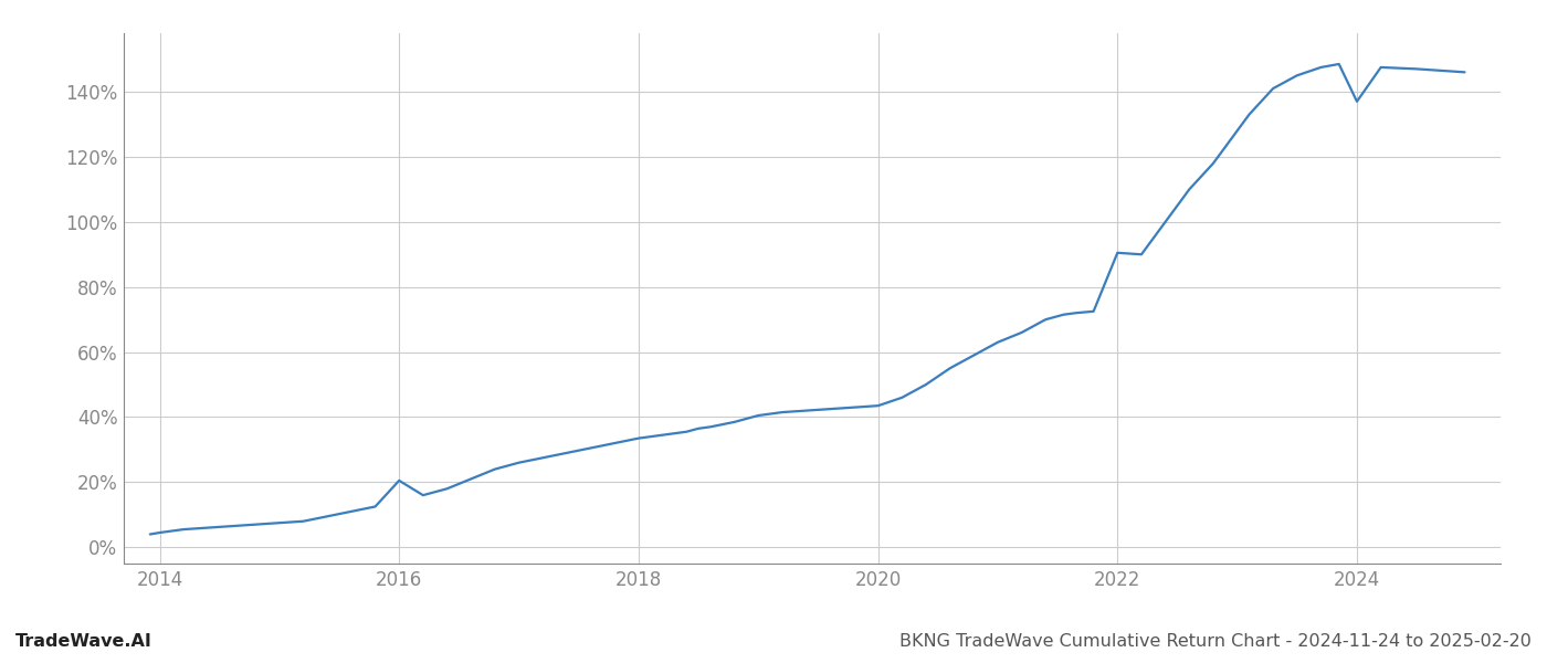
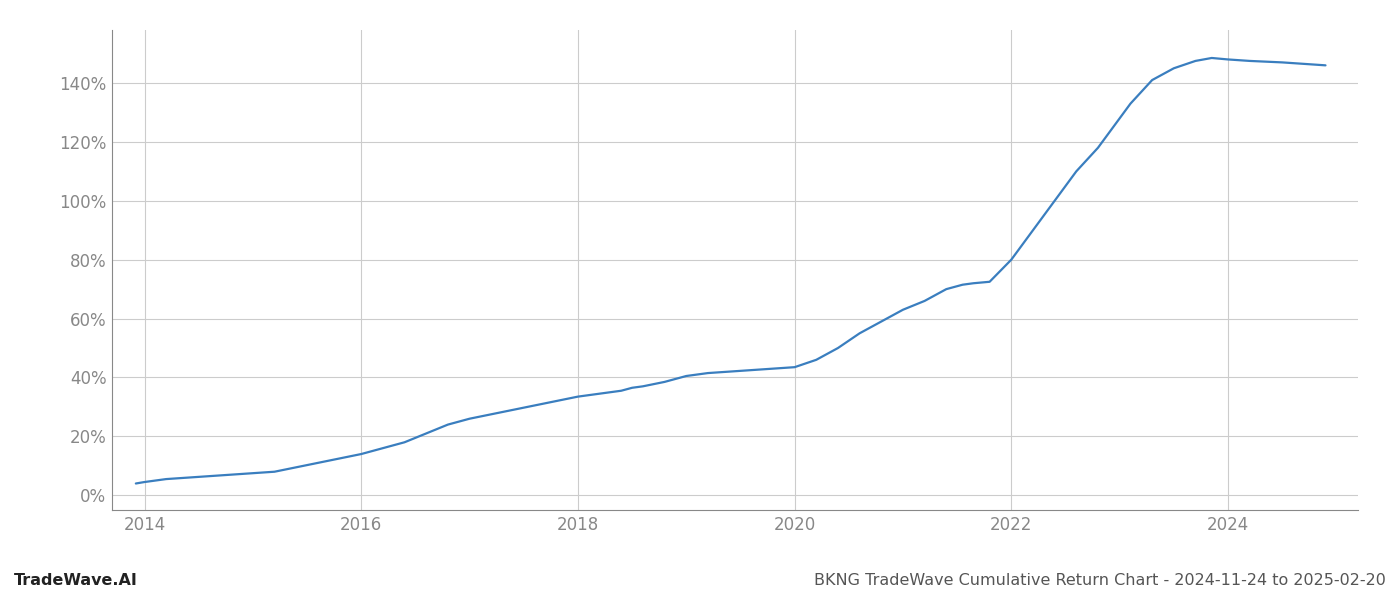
2016: 20.5% -> 14.0%
2022: 90.5% -> 80.0%
2024: 137.0% -> 148.0%
